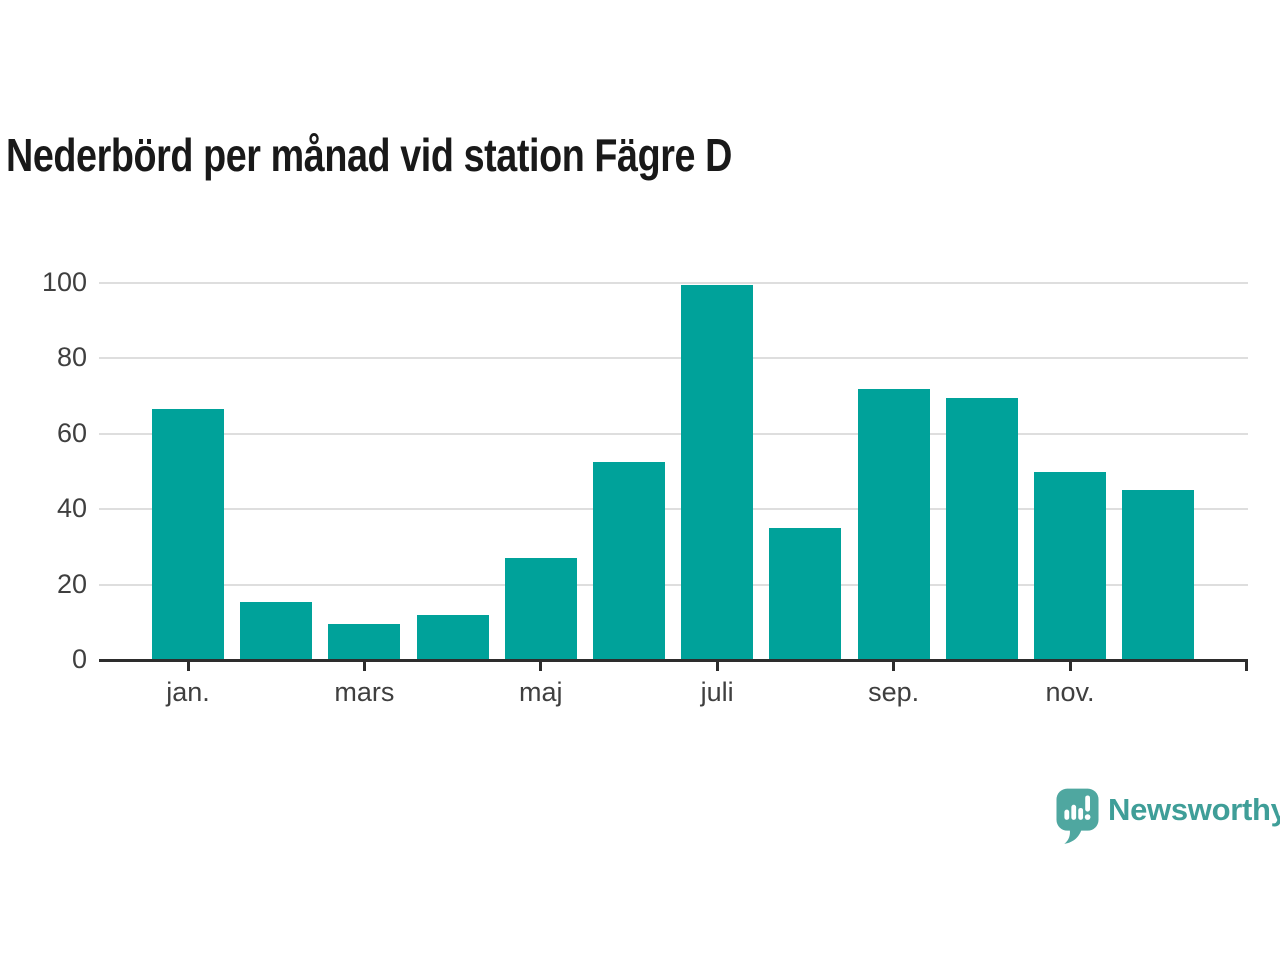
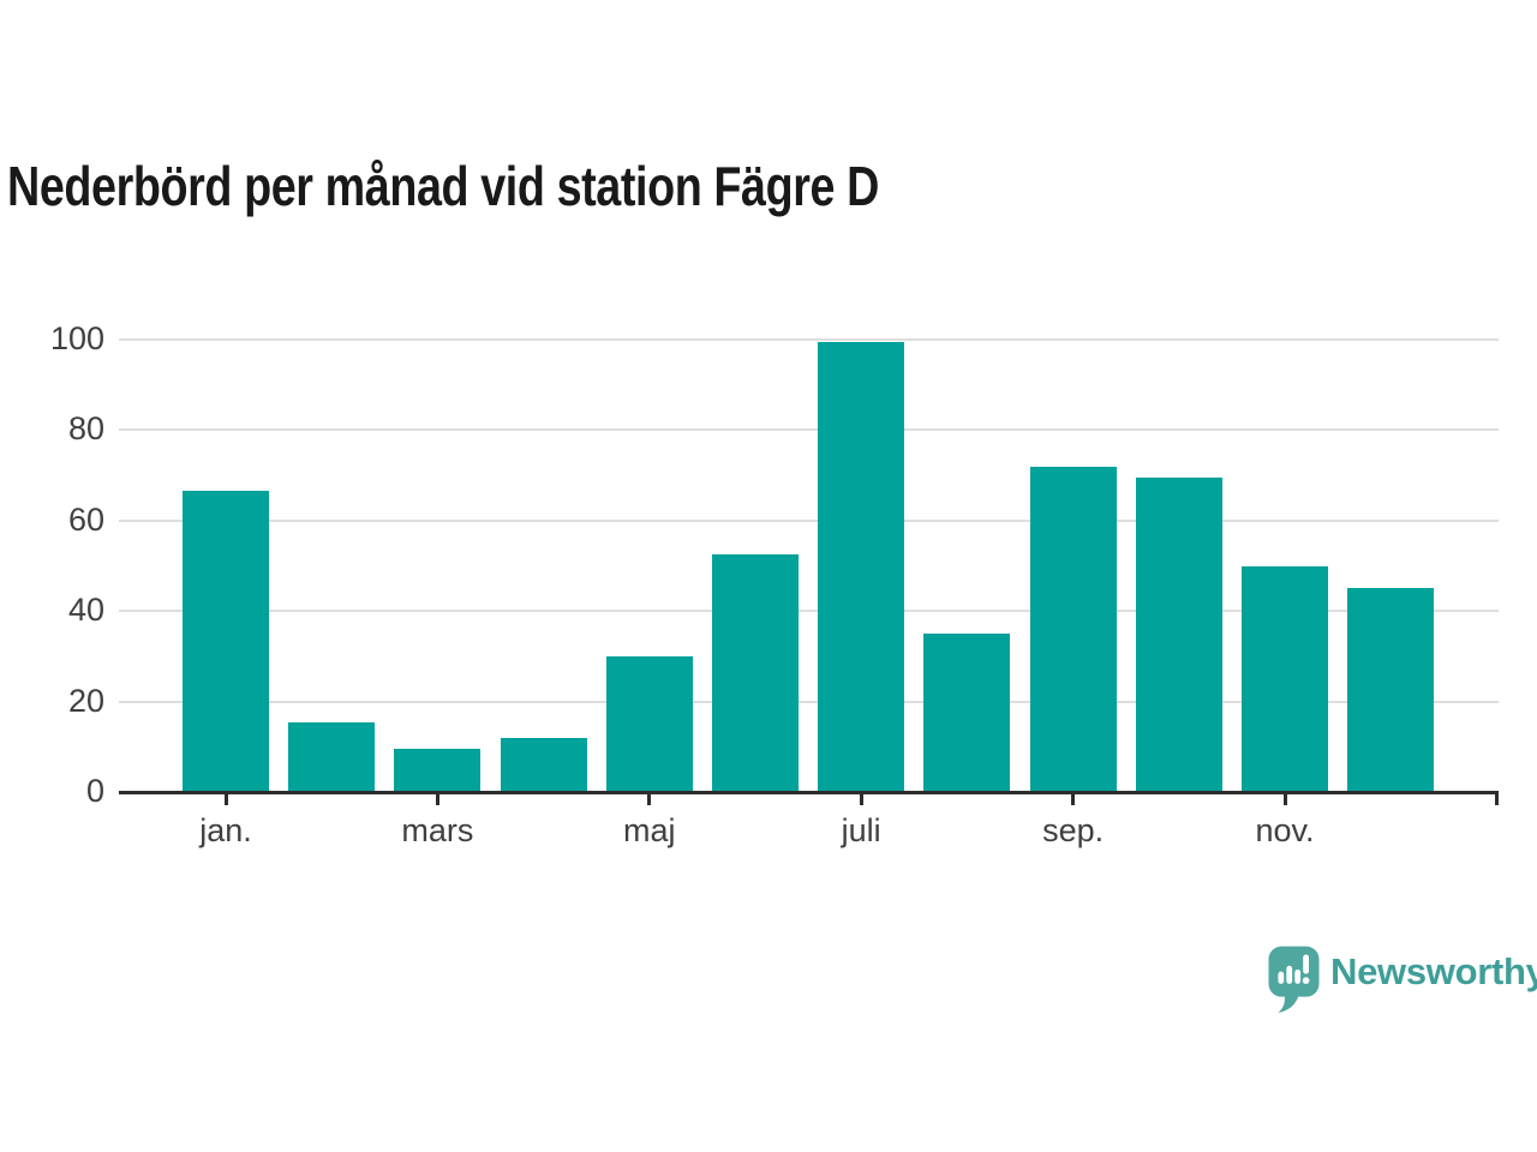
maj: 27 -> 30
